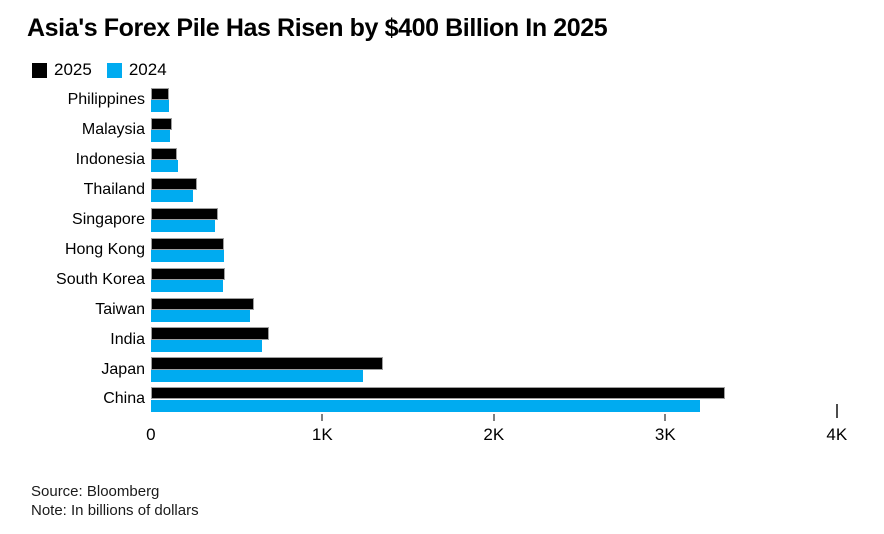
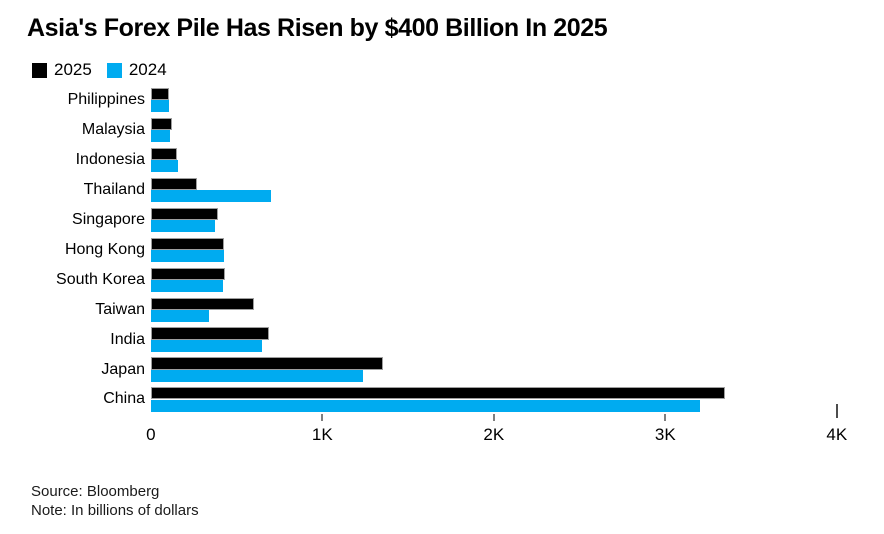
2024/Thailand: 0.24K -> 0.70K
2024/Taiwan: 0.58K -> 0.34K
